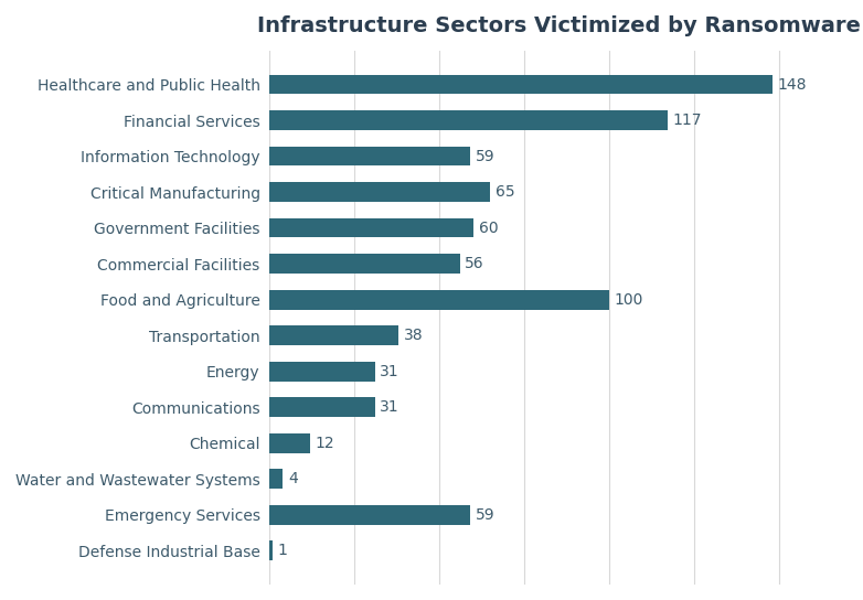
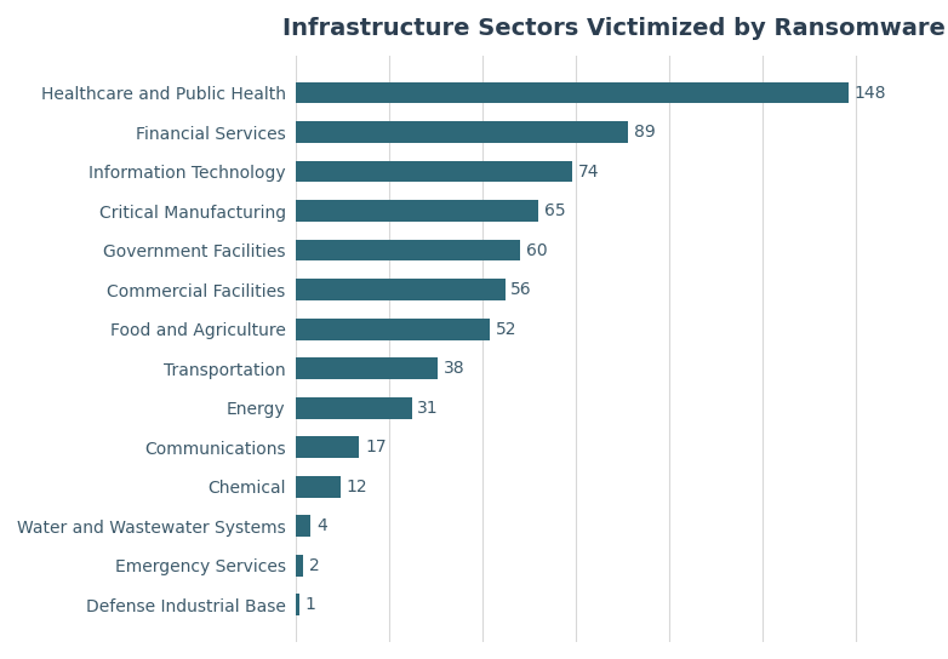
Financial Services: 117 -> 89
Information Technology: 59 -> 74
Food and Agriculture: 100 -> 52
Communications: 31 -> 17
Emergency Services: 59 -> 2
